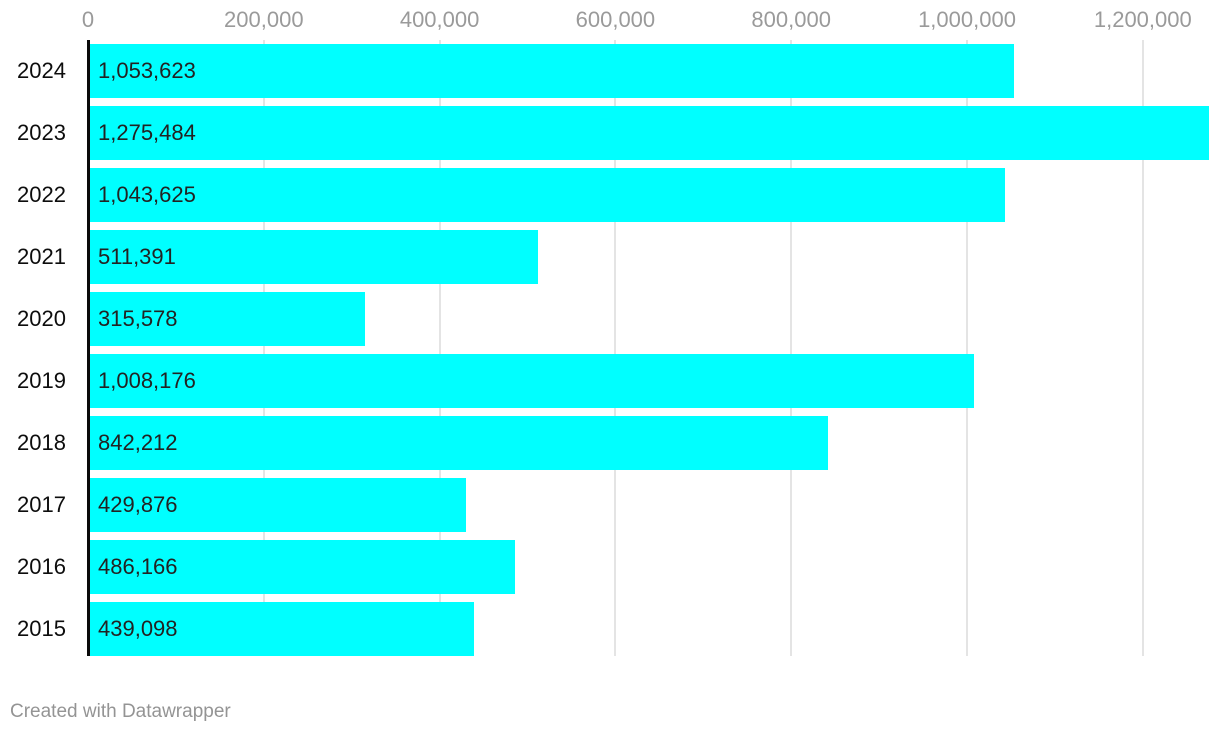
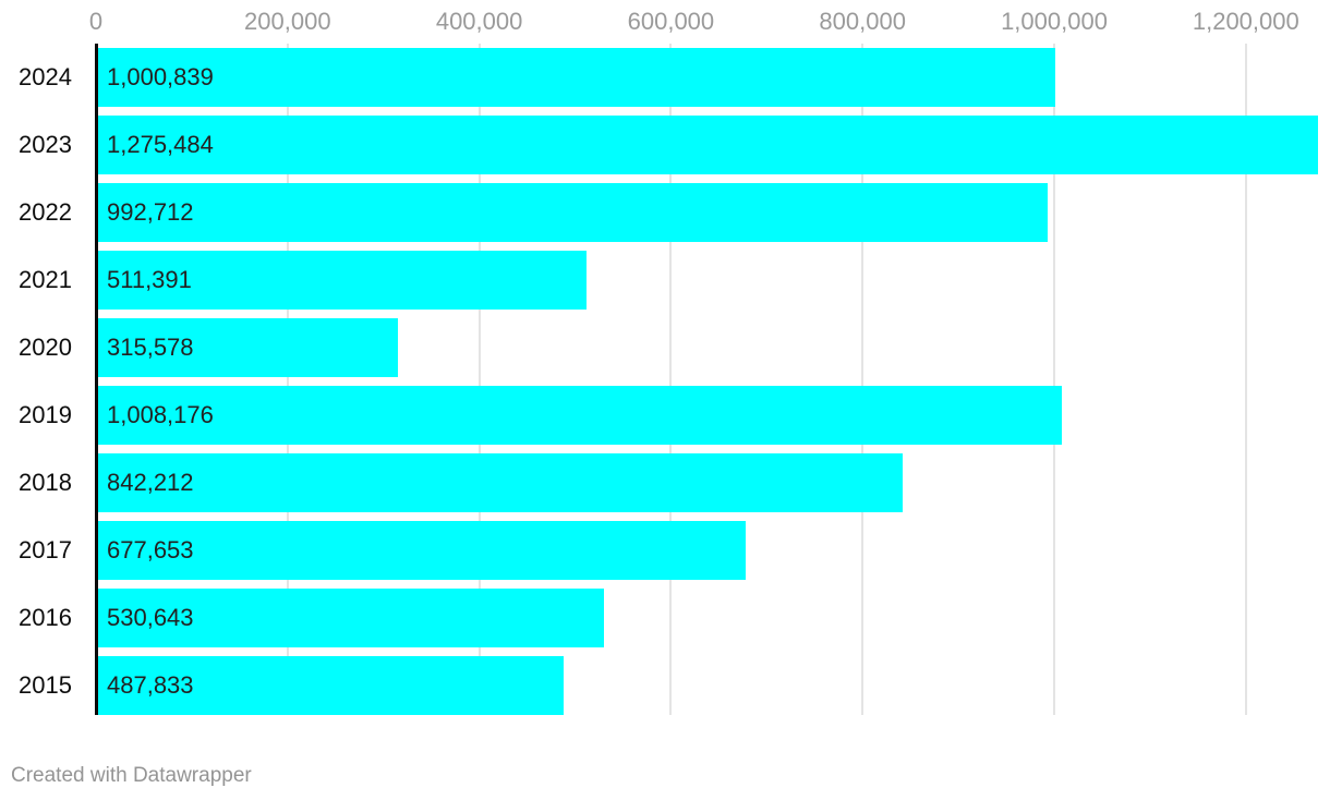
2024: 1,053,623 -> 1,000,839
2022: 1,043,625 -> 992,712
2017: 429,876 -> 677,653
2016: 486,166 -> 530,643
2015: 439,098 -> 487,833
